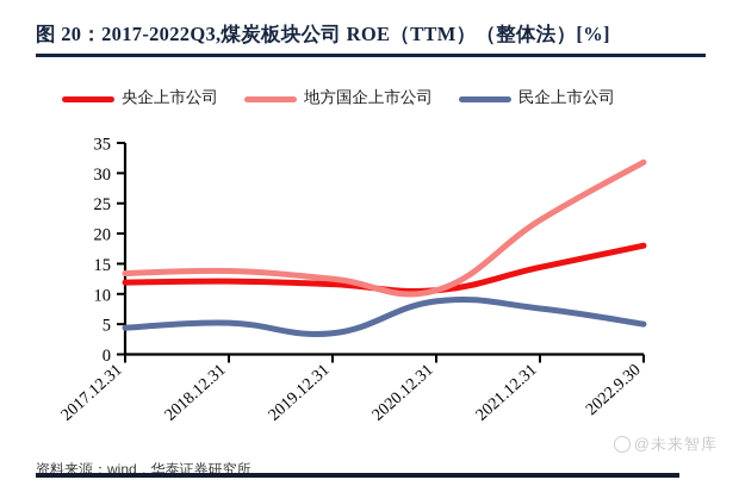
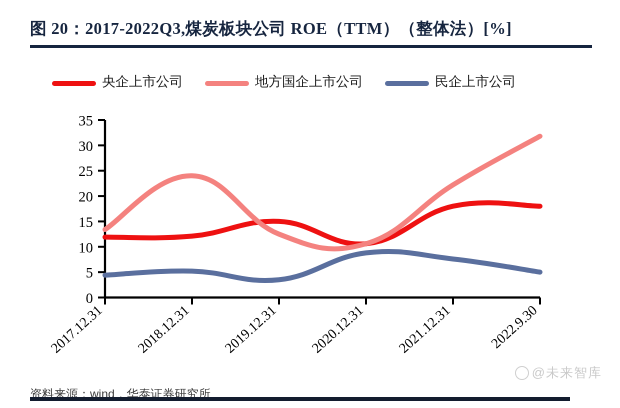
地方国企上市公司/2018.12.31: 14 -> 24
央企上市公司/2019.12.31: 12 -> 15
央企上市公司/2021.12.31: 14 -> 18
